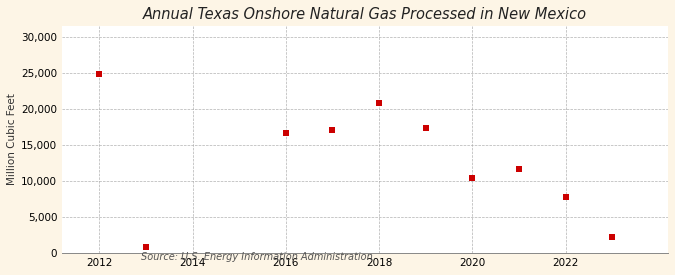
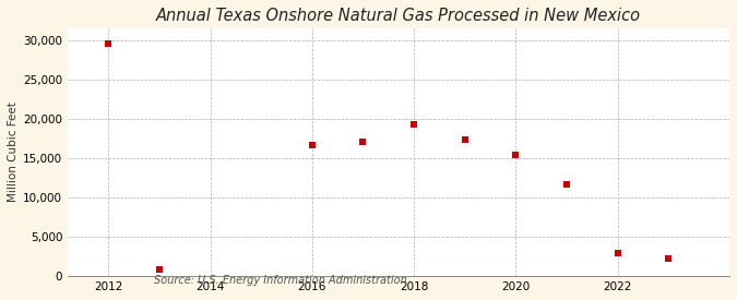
2012: 24,800 -> 29,500
2018: 20,800 -> 19,300
2020: 10,400 -> 15,400
2022: 7,800 -> 3,000
